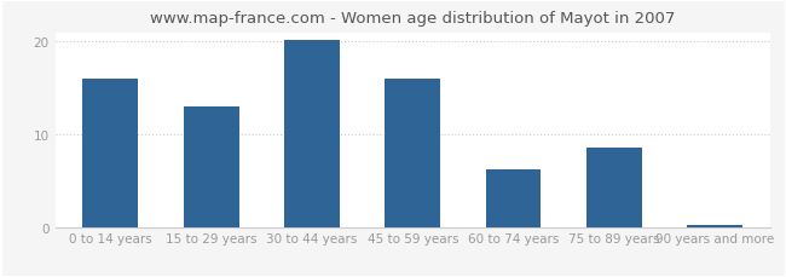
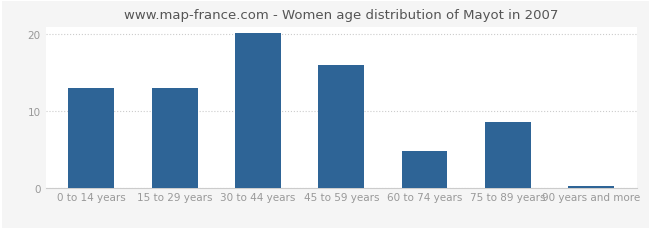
0 to 14 years: 16.0 -> 13.0
60 to 74 years: 6.2 -> 4.8
